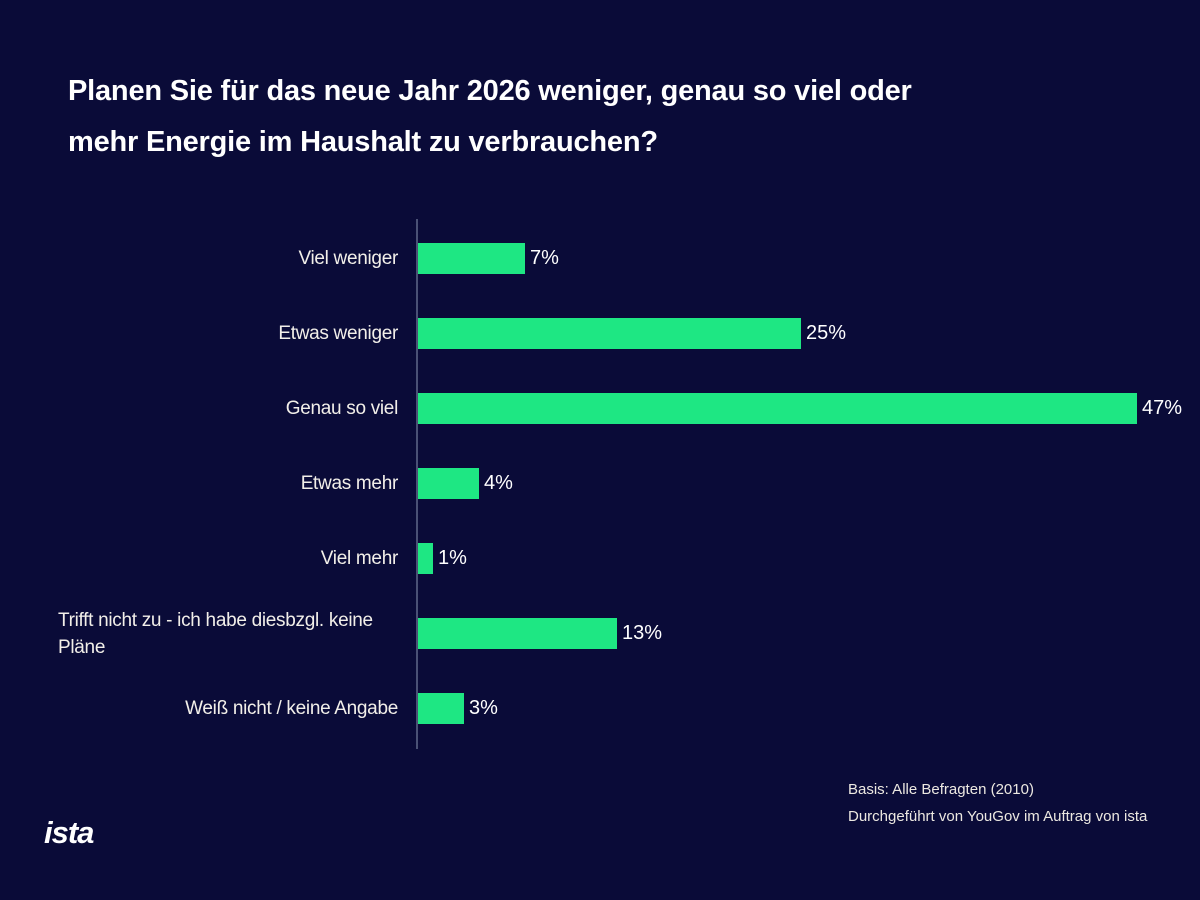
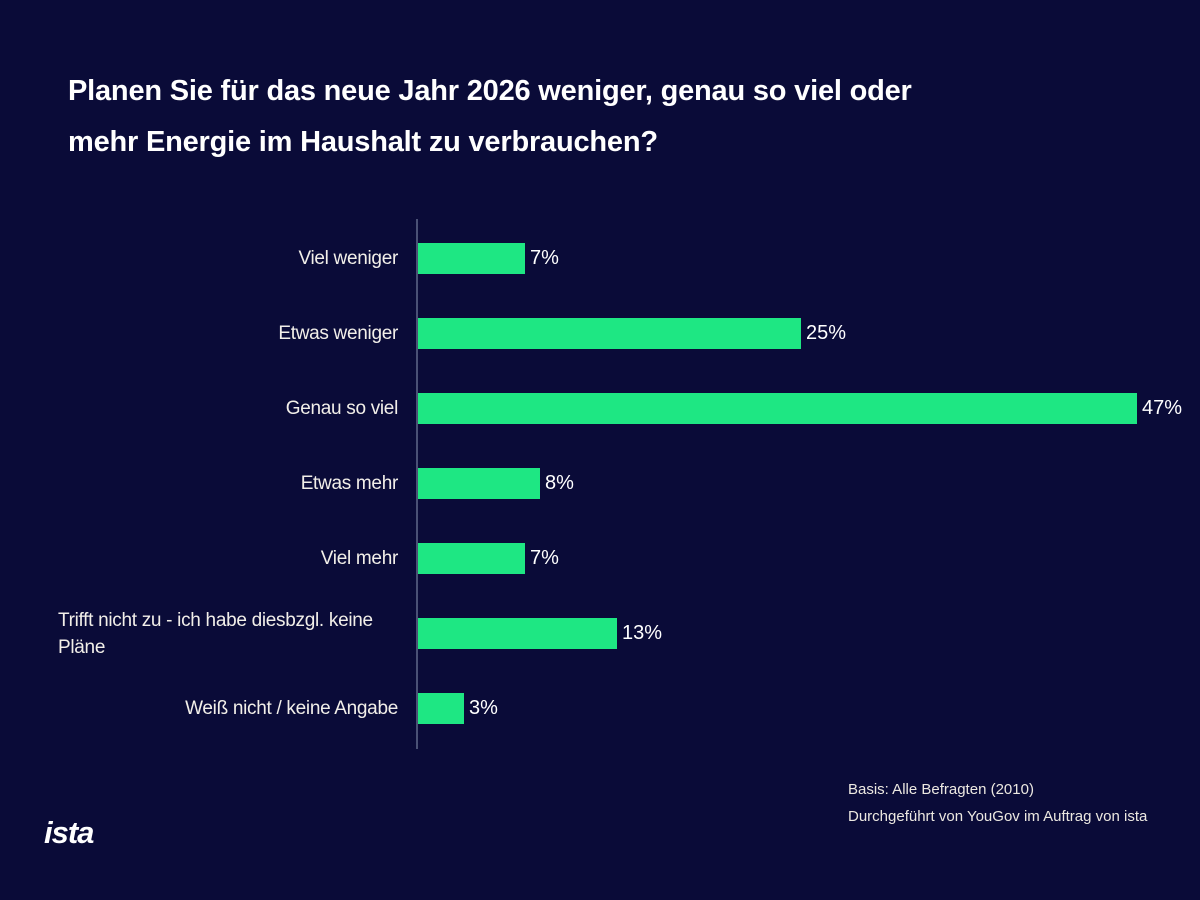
Etwas mehr: 4% -> 8%
Viel mehr: 1% -> 7%
